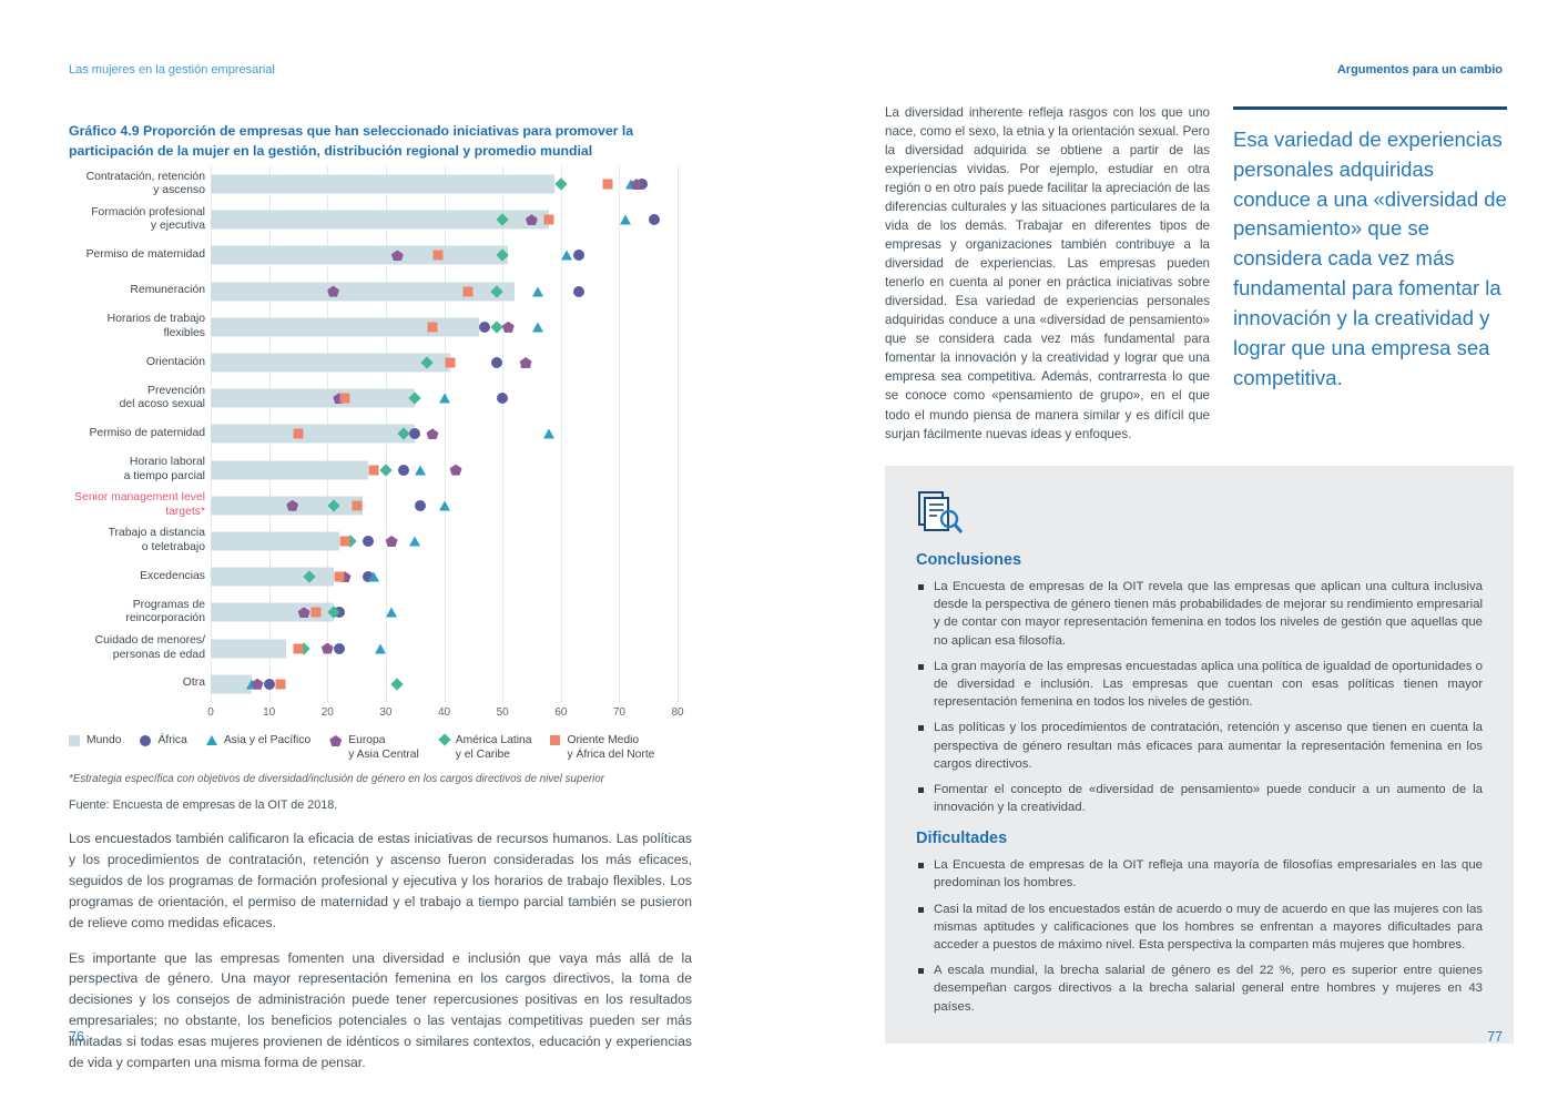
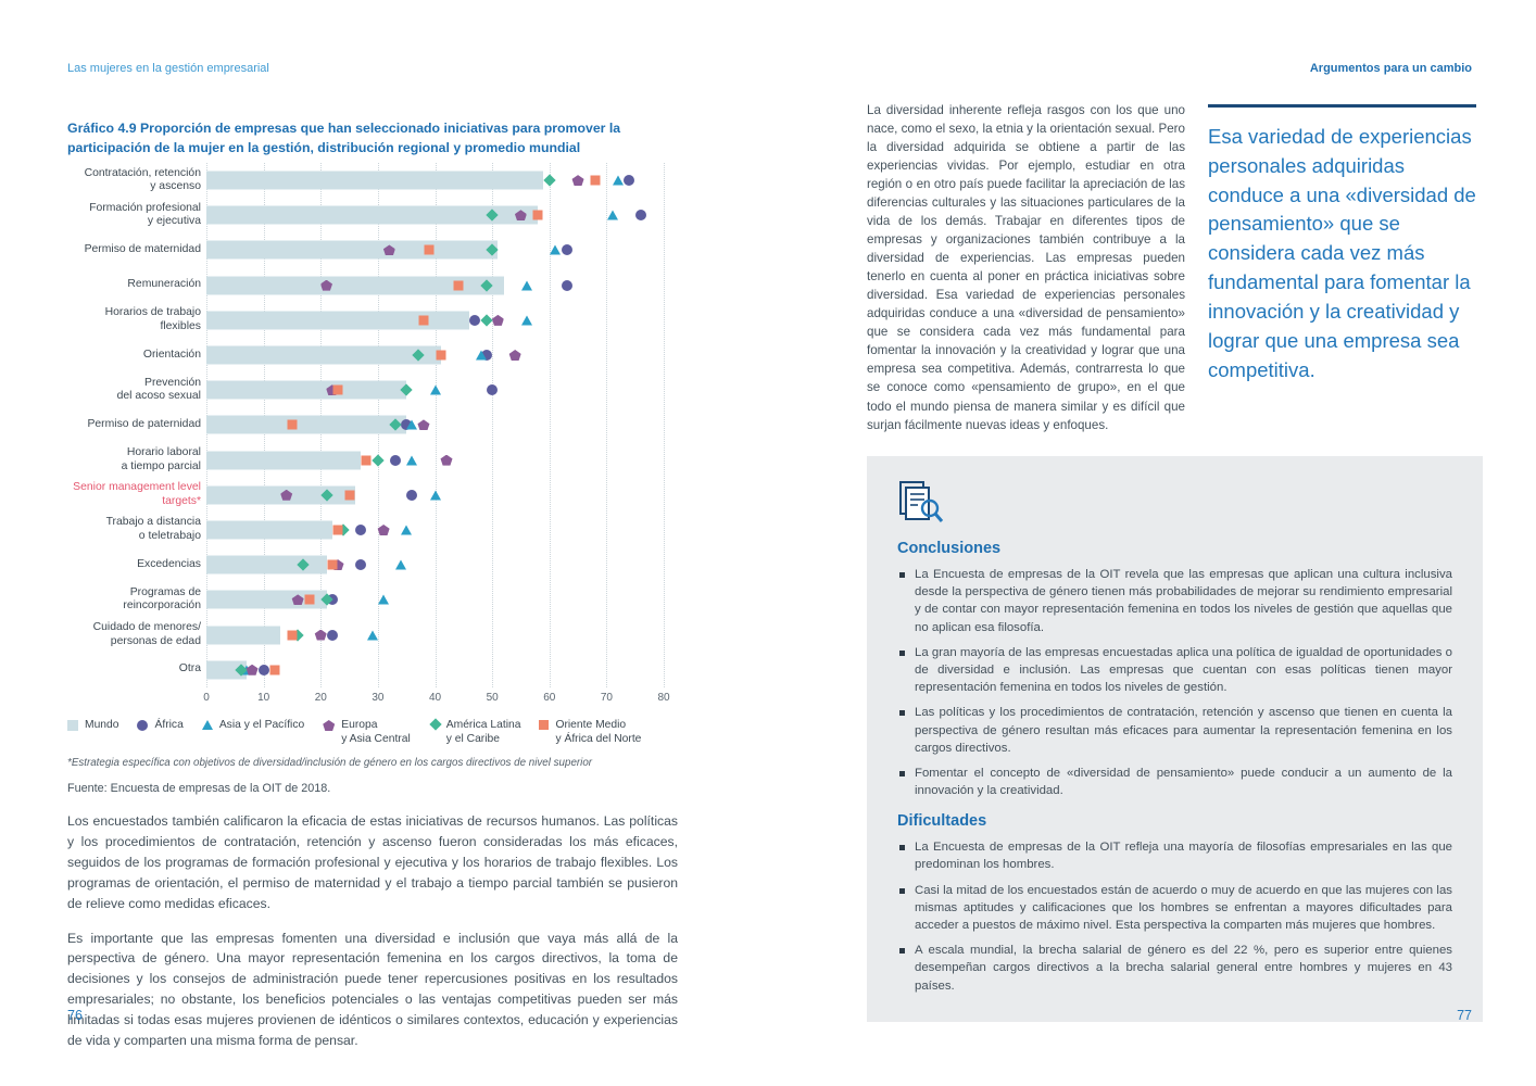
Europa y Asia Central/Contratación, retención y ascenso: 73 -> 65
Asia y el Pacífico/Orientación: 54 -> 48
Asia y el Pacífico/Permiso de paternidad: 58 -> 36
Asia y el Pacífico/Excedencias: 28 -> 34
América Latina y el Caribe/Otra: 32 -> 6
